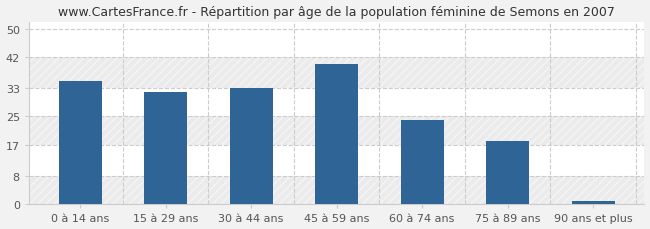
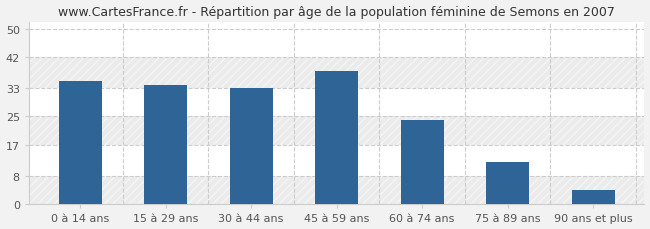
15 à 29 ans: 32 -> 34
45 à 59 ans: 40 -> 38
75 à 89 ans: 18 -> 12
90 ans et plus: 1 -> 4
